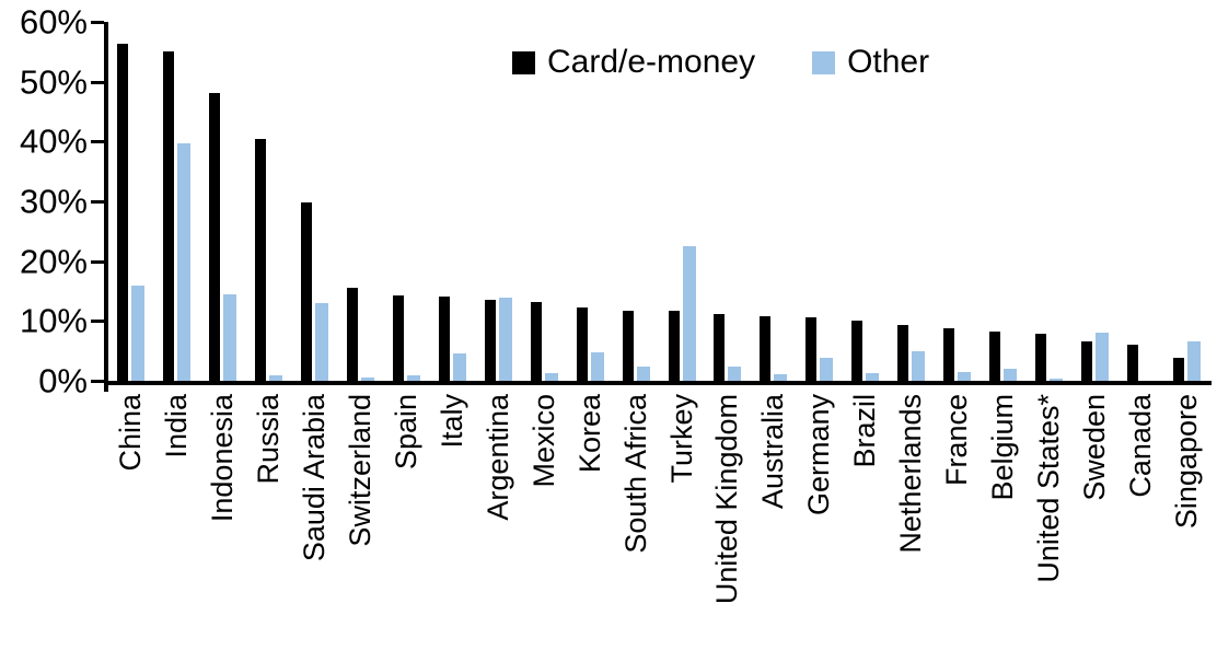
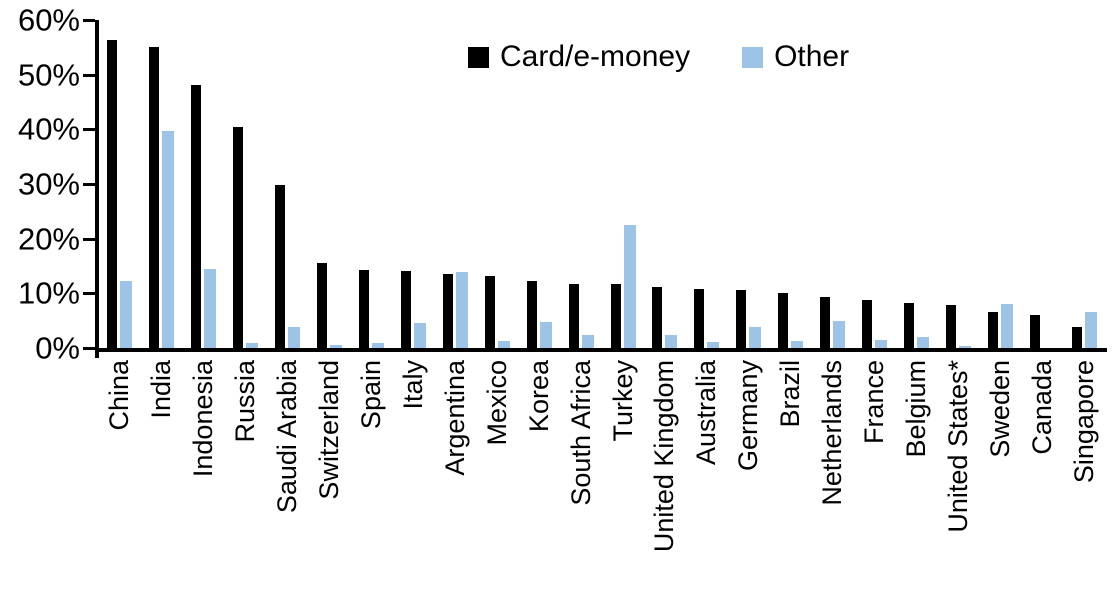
Other/China: 16% -> 12%
Other/Saudi Arabia: 13% -> 4%
